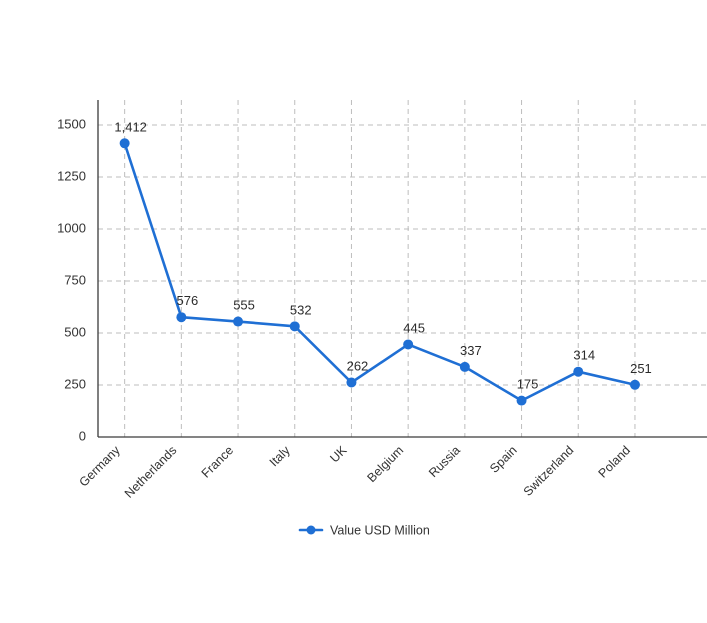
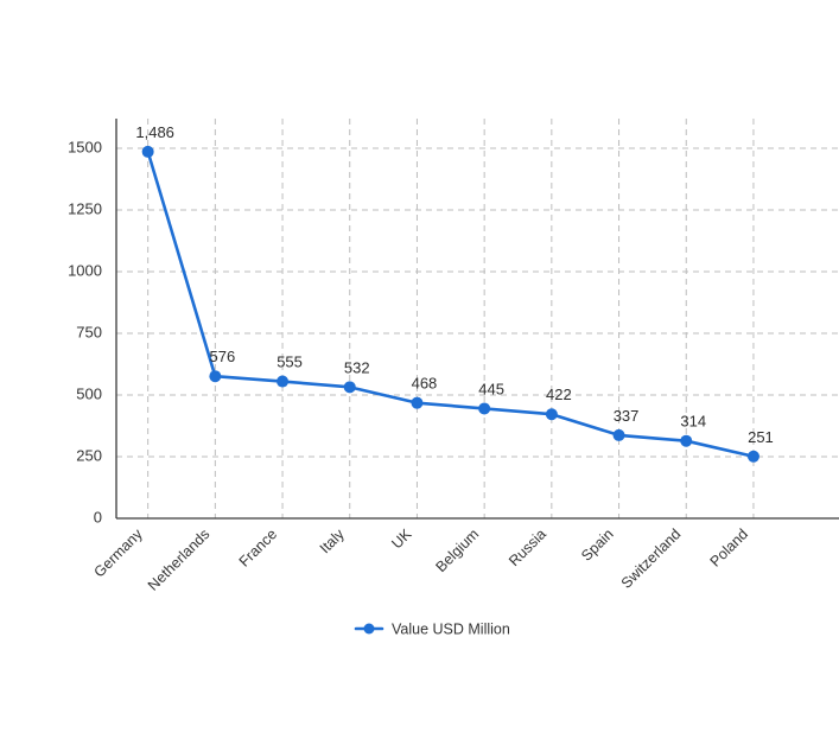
Germany: 1,412 -> 1,486
UK: 262 -> 468
Russia: 337 -> 422
Spain: 175 -> 337
